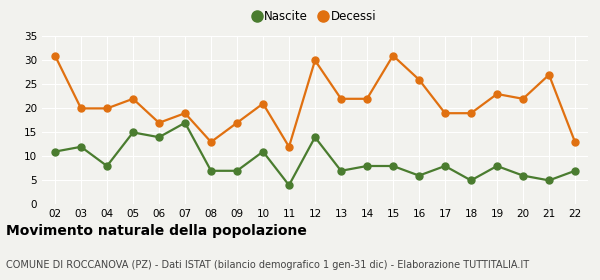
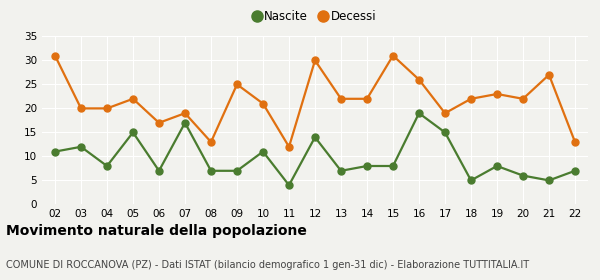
Nascite/06: 14 -> 7
Decessi/09: 17 -> 25
Nascite/16: 6 -> 19
Nascite/17: 8 -> 15
Decessi/18: 19 -> 22
